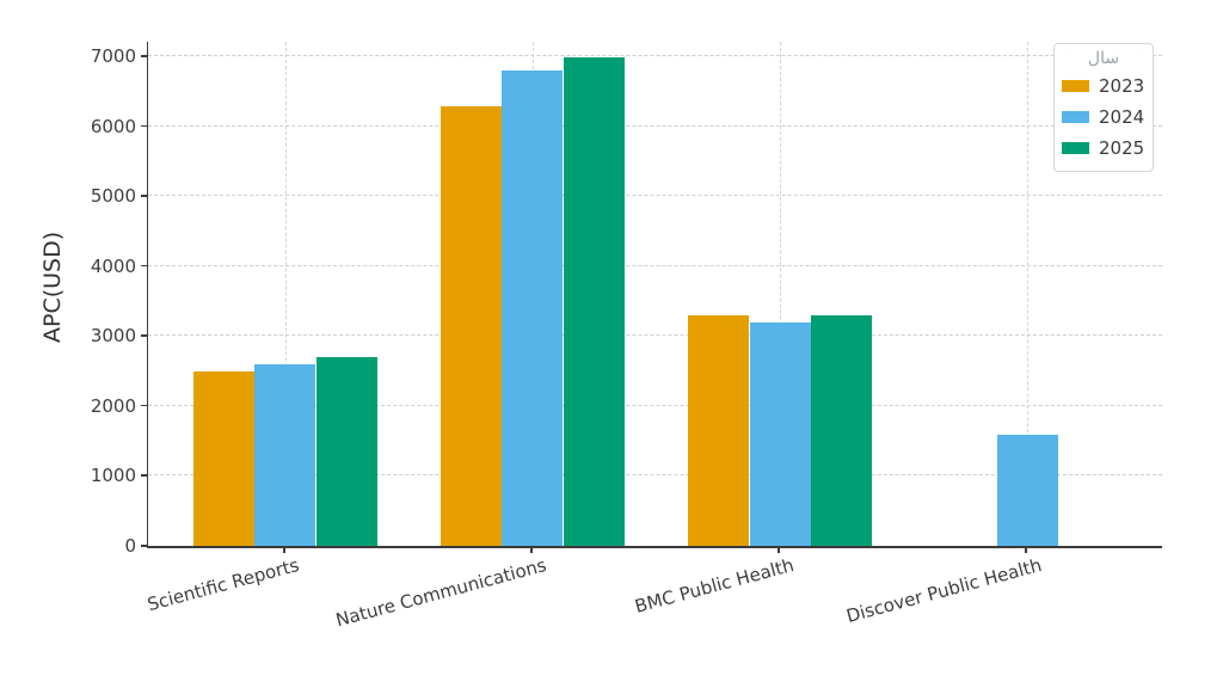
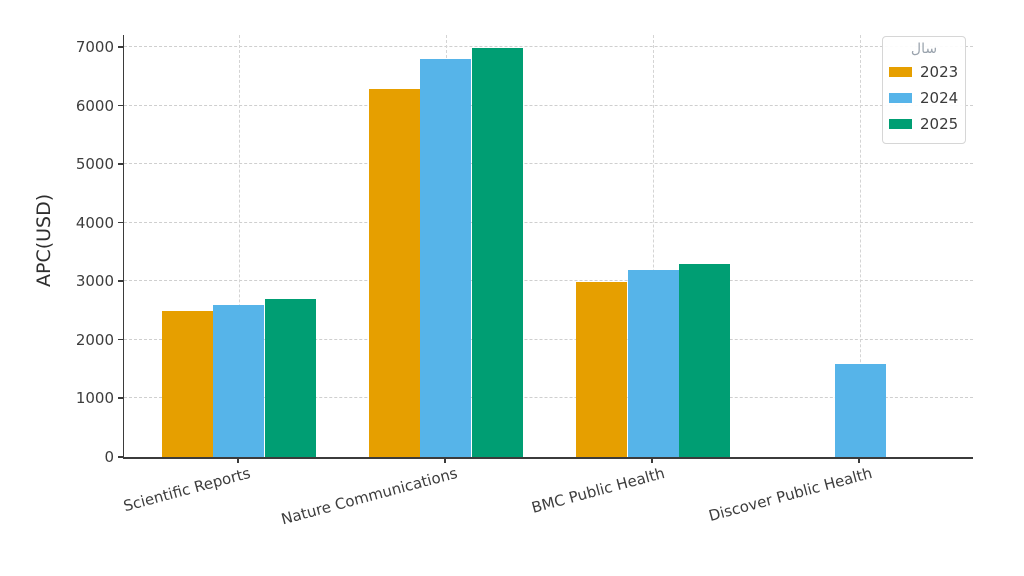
2023/BMC Public Health: 3300 -> 3000
